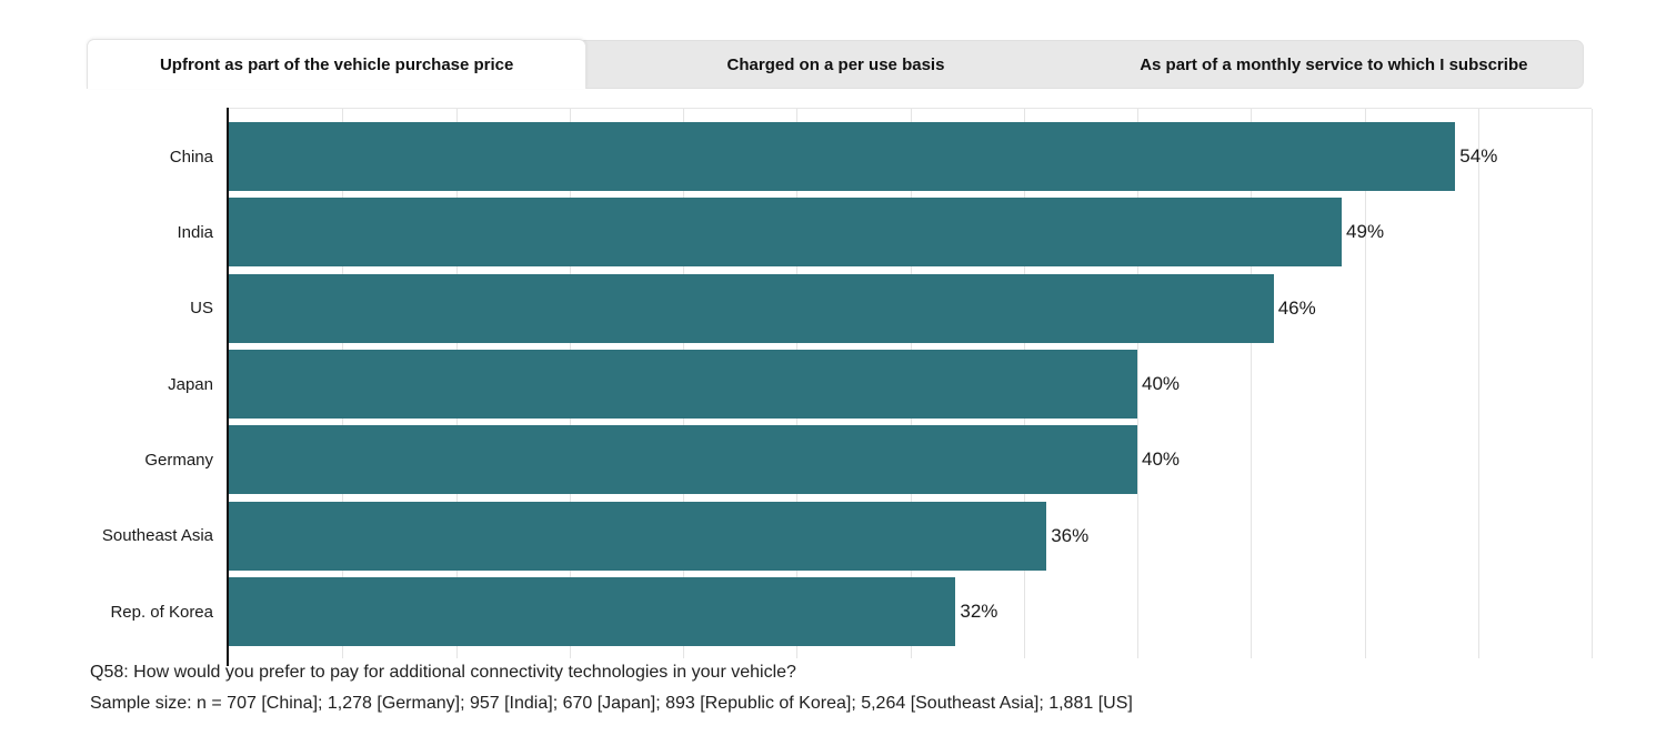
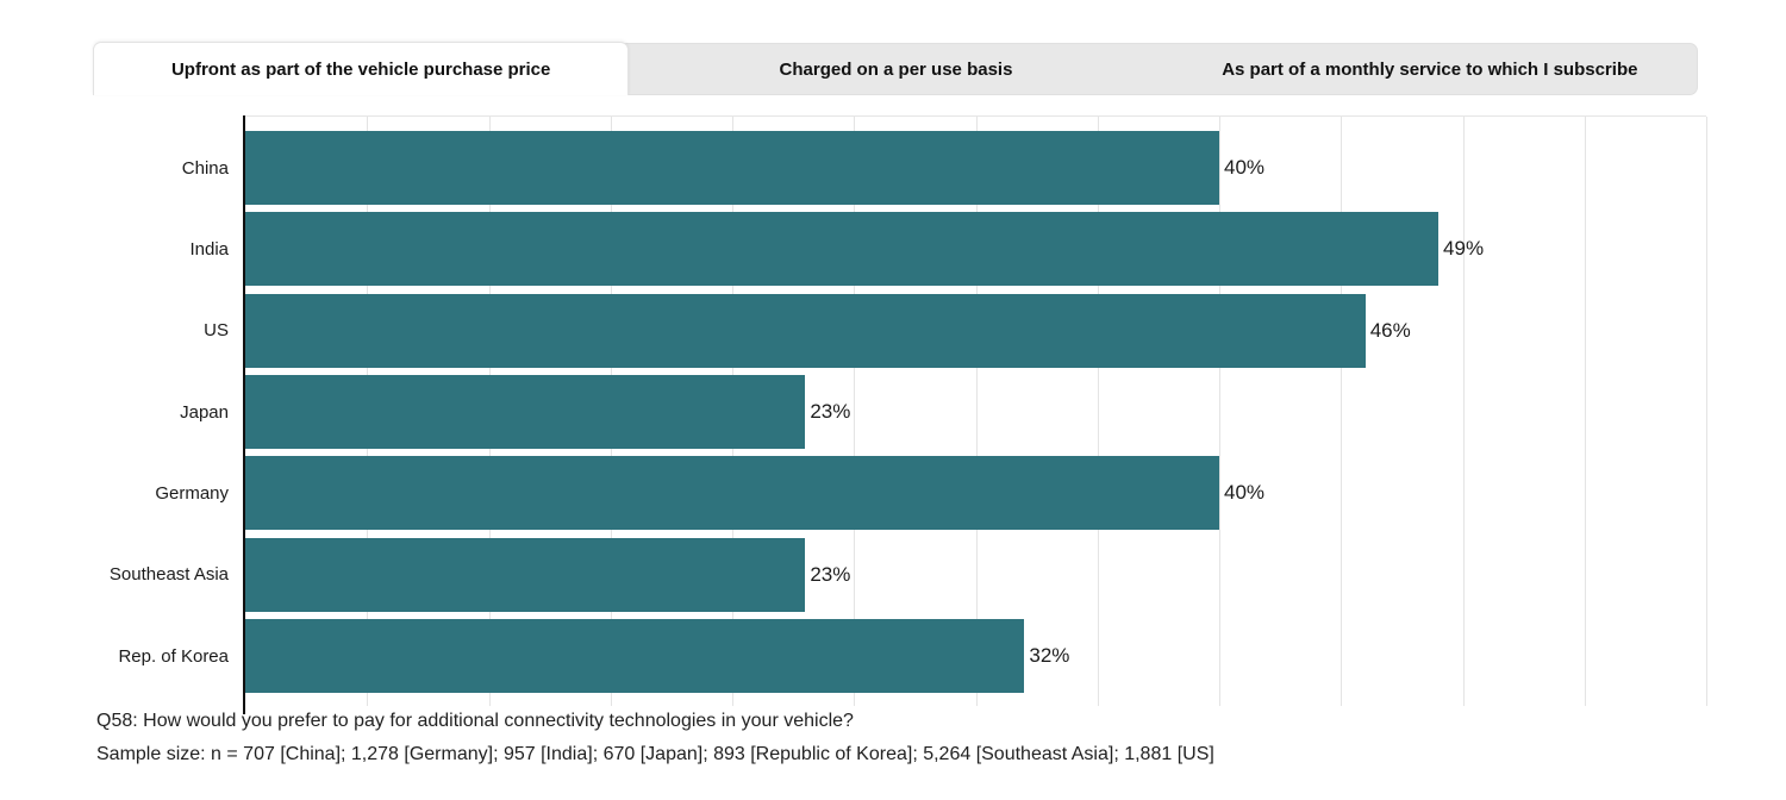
China: 54% -> 40%
Japan: 40% -> 23%
Southeast Asia: 36% -> 23%
